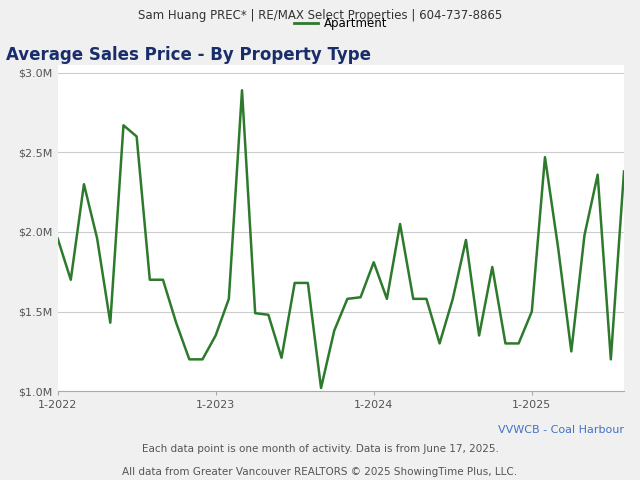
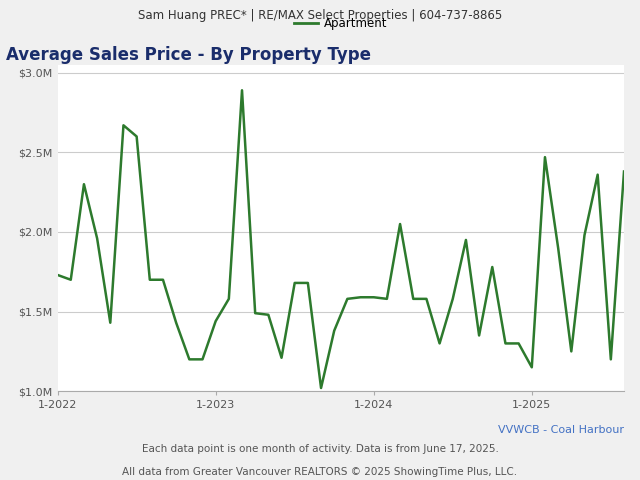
1-2022: $1.96M -> $1.73M
1-2023: $1.35M -> $1.44M
1-2024: $1.81M -> $1.59M
1-2025: $1.50M -> $1.15M
